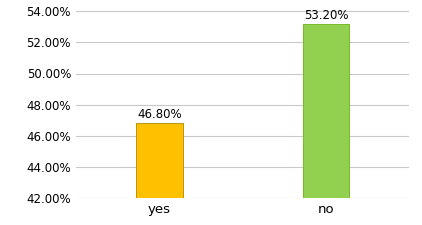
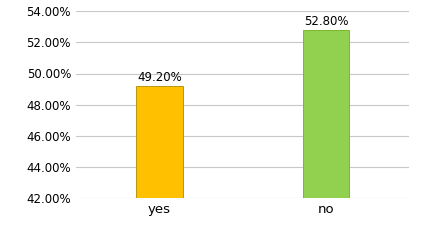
yes: 46.80% -> 49.20%
no: 53.20% -> 52.80%
